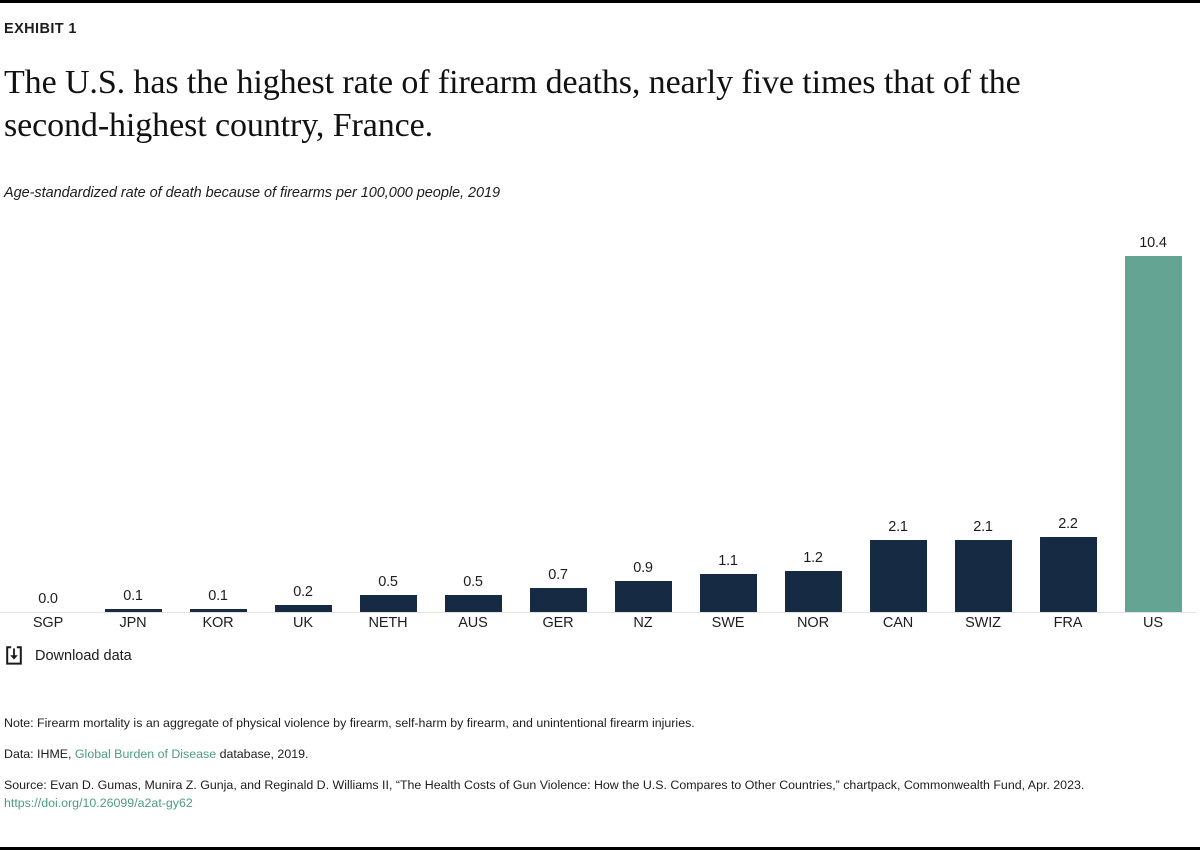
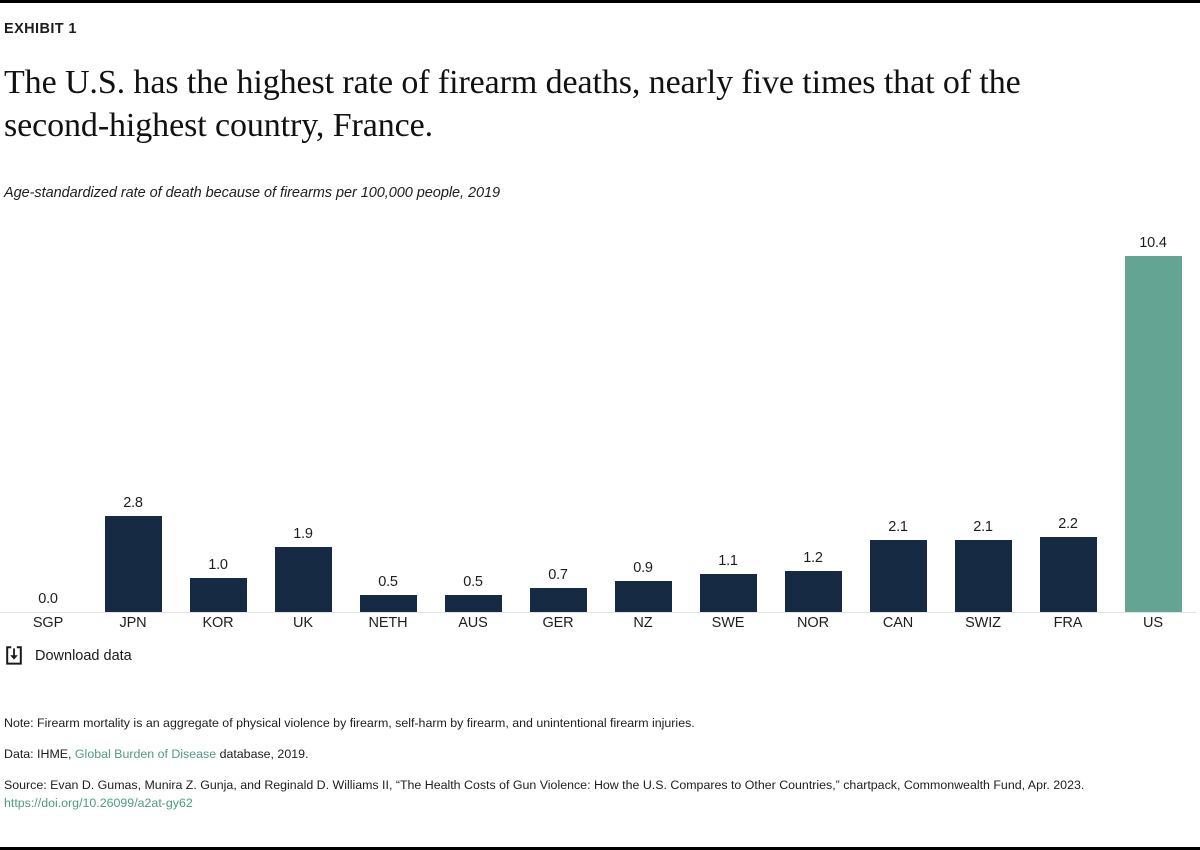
JPN: 0.1 -> 2.8
KOR: 0.1 -> 1.0
UK: 0.2 -> 1.9
